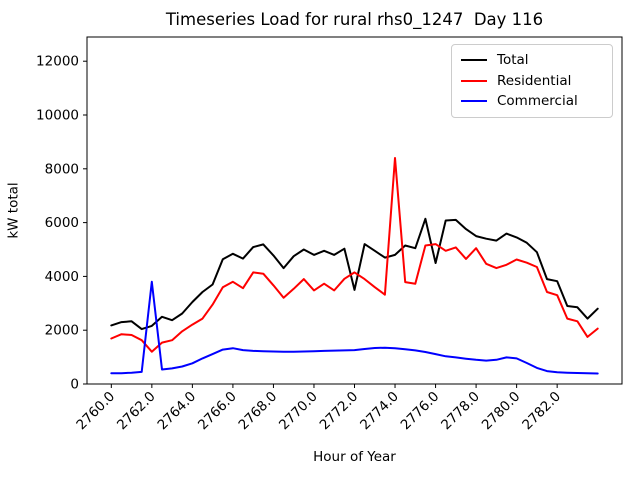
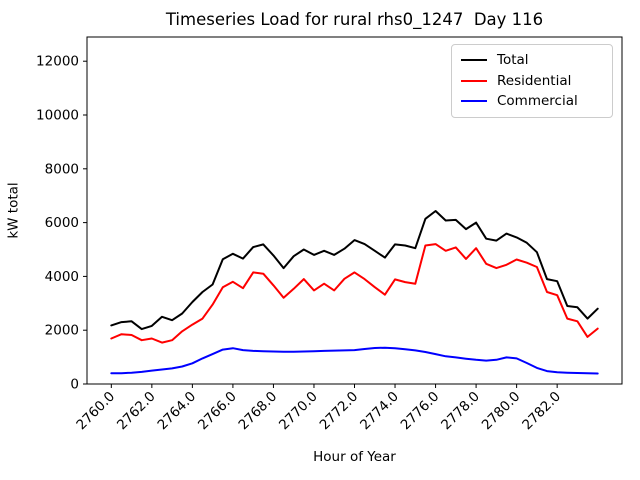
Residential/2762.0: 1200 -> 1700
Commercial/2762.0: 3800 -> 500
Total/2772.0: 3500 -> 5400
Total/2774.0: 4800 -> 5200
Residential/2774.0: 8400 -> 3900
Total/2776.0: 4500 -> 6400
Total/2778.0: 5500 -> 6000
